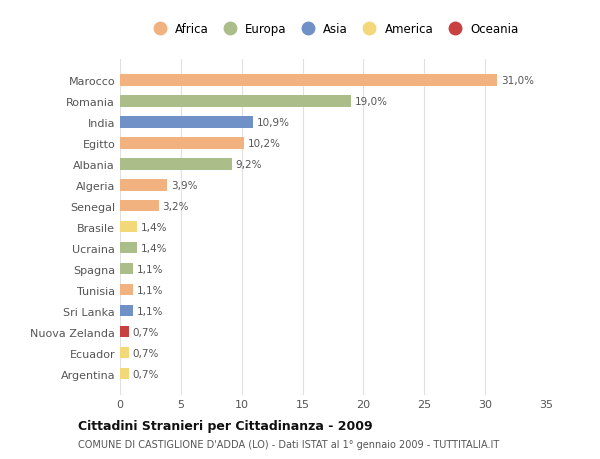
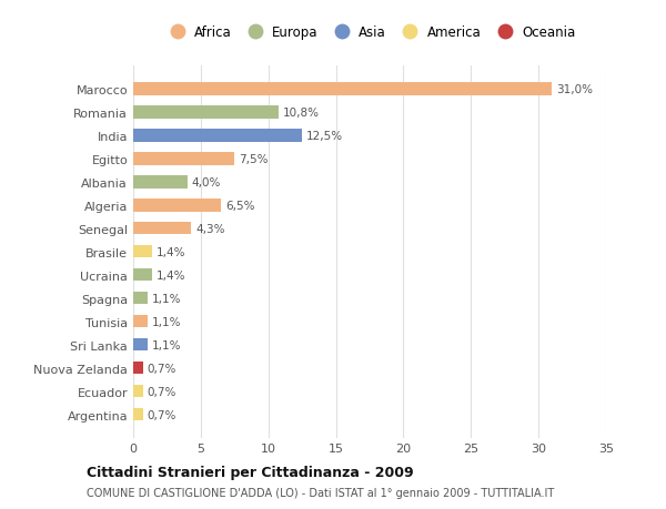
Romania: 19,0% -> 10,8%
India: 10,9% -> 12,5%
Egitto: 10,2% -> 7,5%
Albania: 9,2% -> 4,0%
Algeria: 3,9% -> 6,5%
Senegal: 3,2% -> 4,3%
